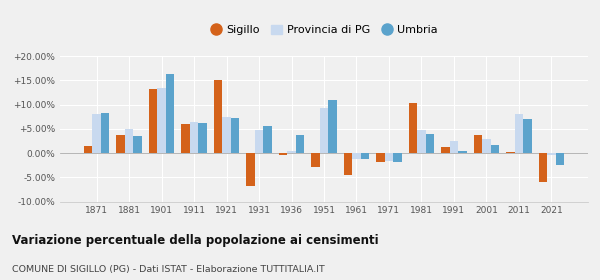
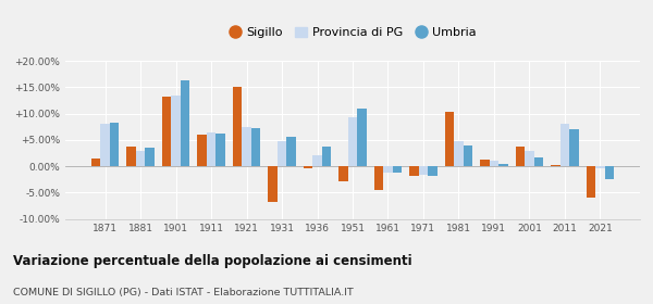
Provincia di PG/1881: 5.0% -> 2.9%
Provincia di PG/1936: 0.5% -> 2.0%
Provincia di PG/1991: 2.5% -> 1.0%
